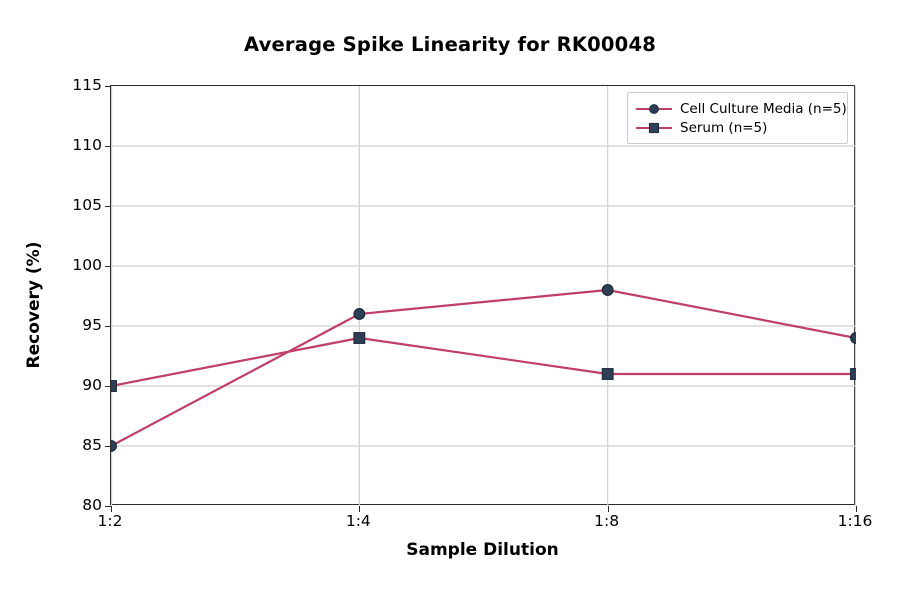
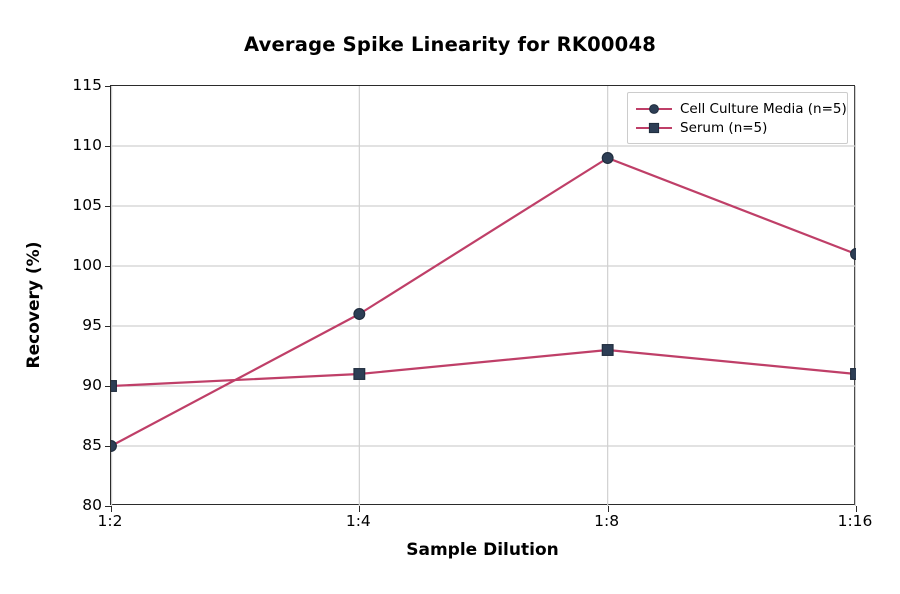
Serum (n=5)/1:4: 94 -> 91
Cell Culture Media (n=5)/1:8: 98 -> 109
Serum (n=5)/1:8: 91 -> 93
Cell Culture Media (n=5)/1:16: 94 -> 101
